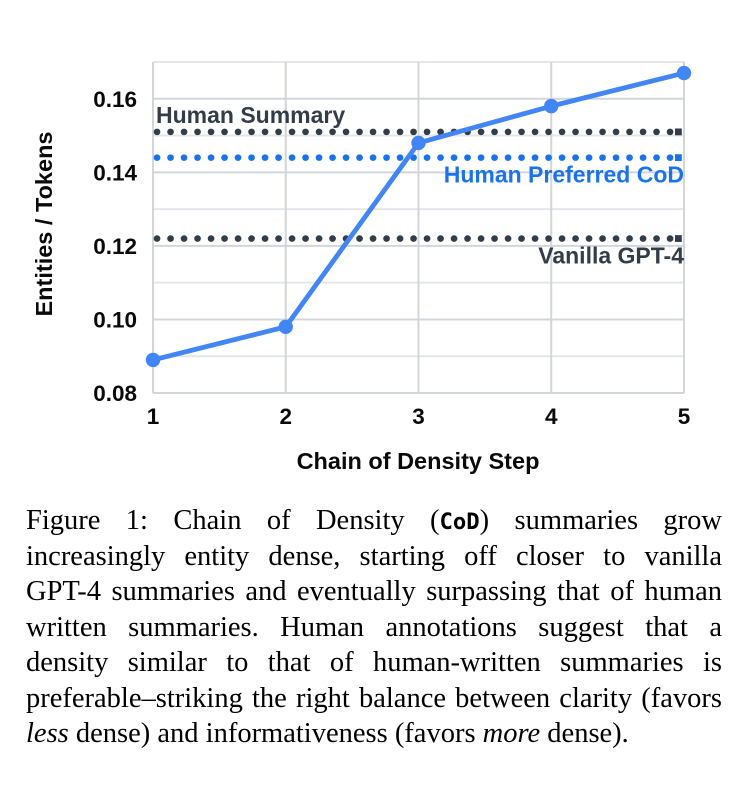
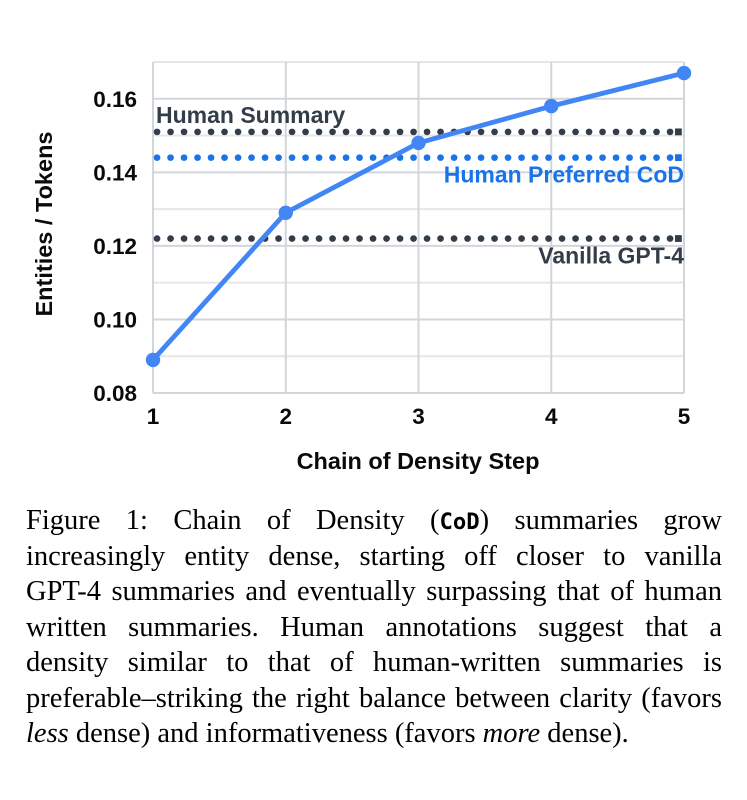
2: 0.098 -> 0.129
